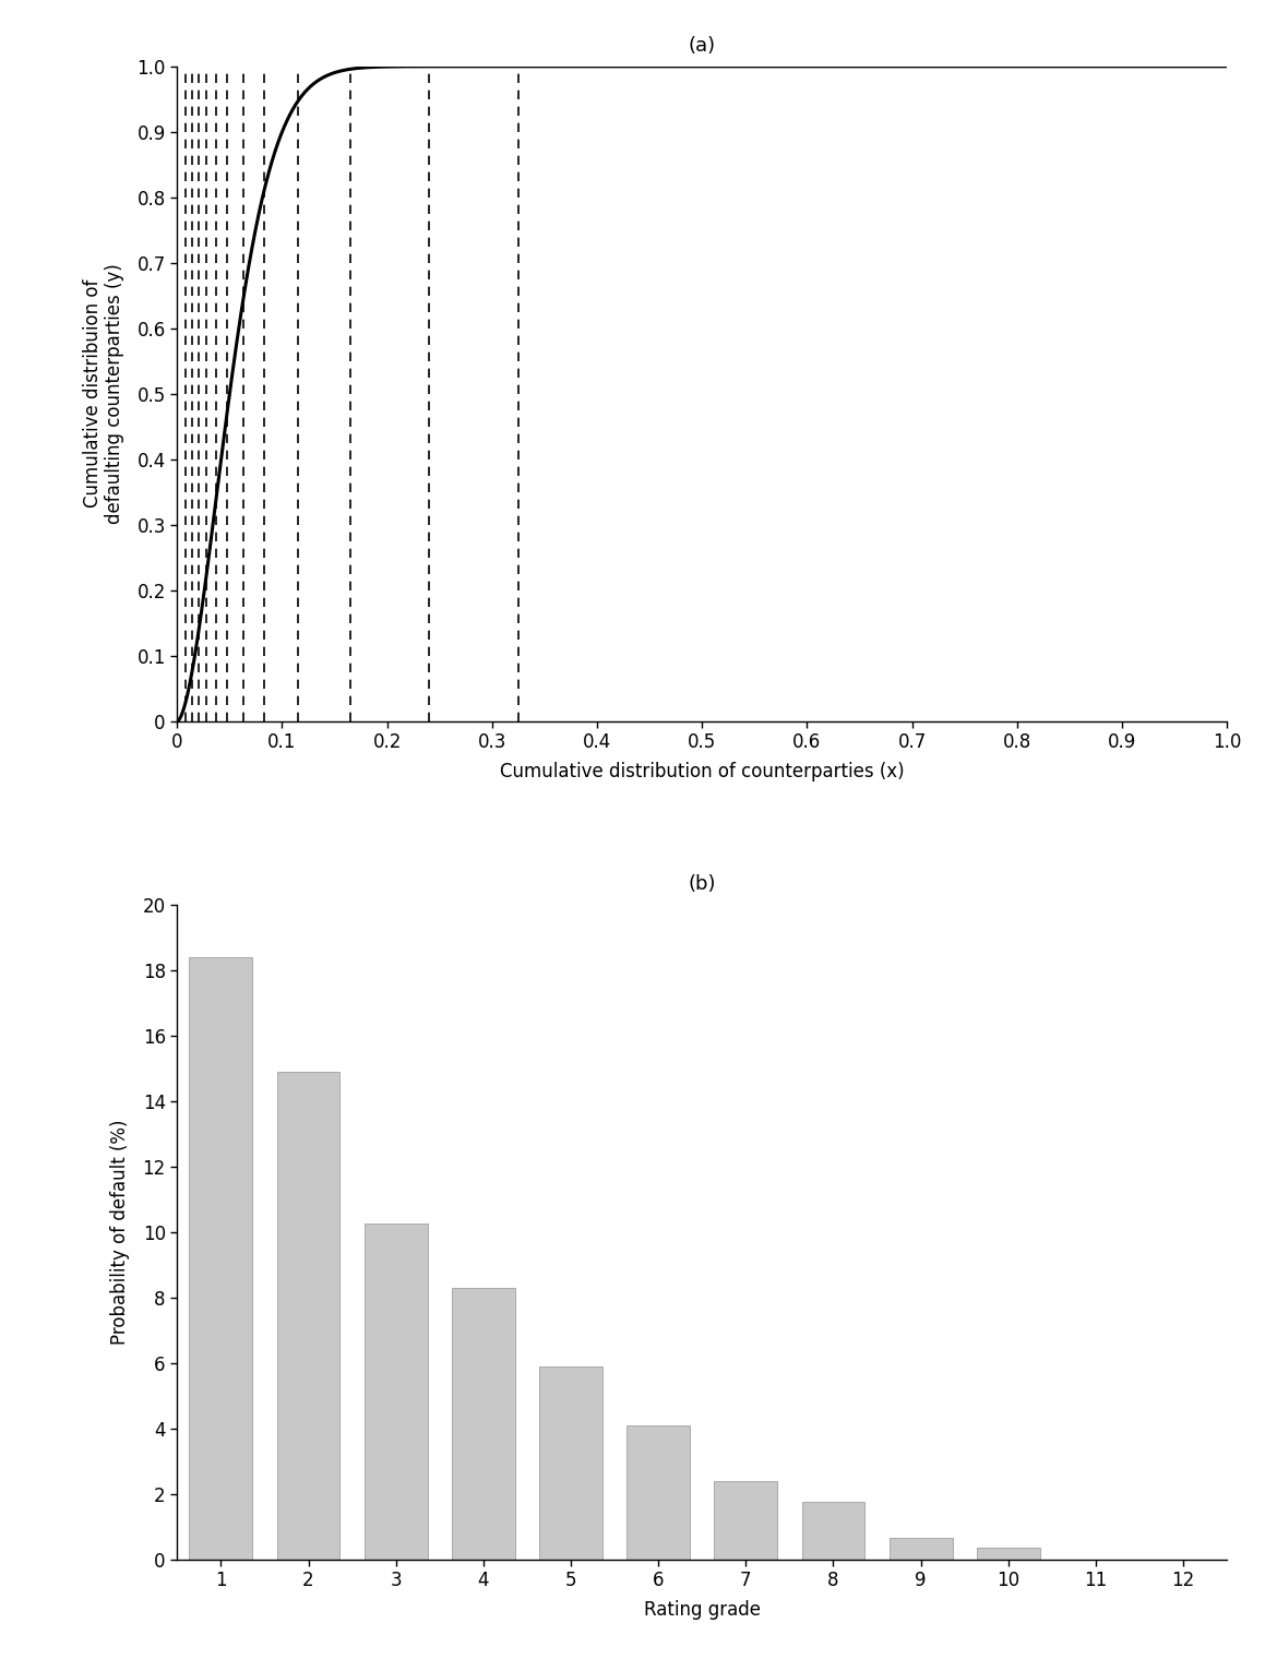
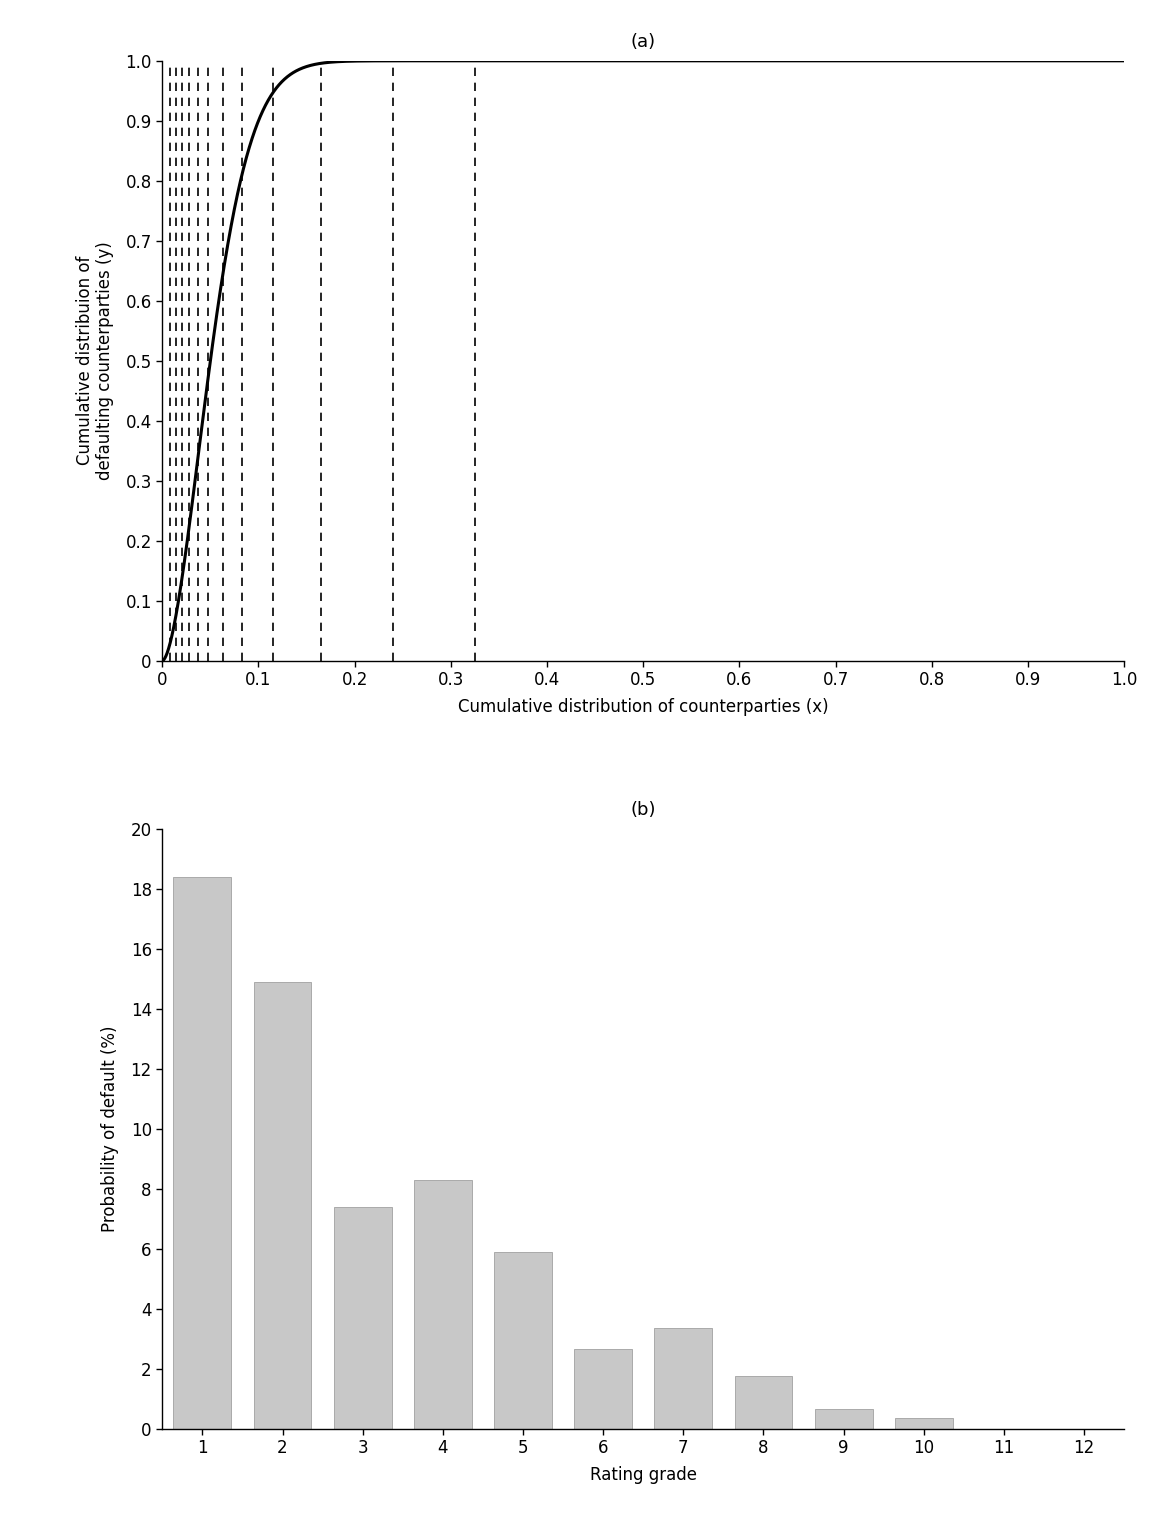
(b)/3: 10.25 -> 7.40
(b)/6: 4.10 -> 2.65
(b)/7: 2.40 -> 3.35
